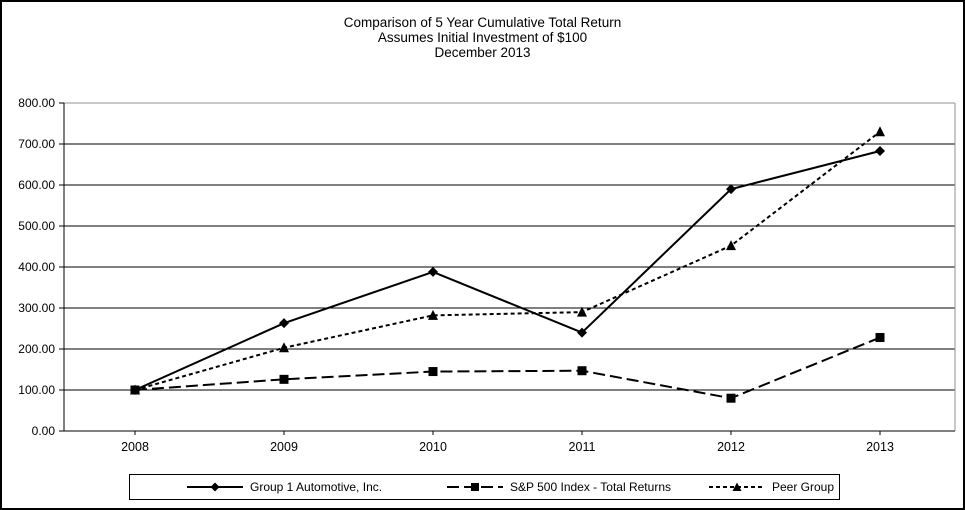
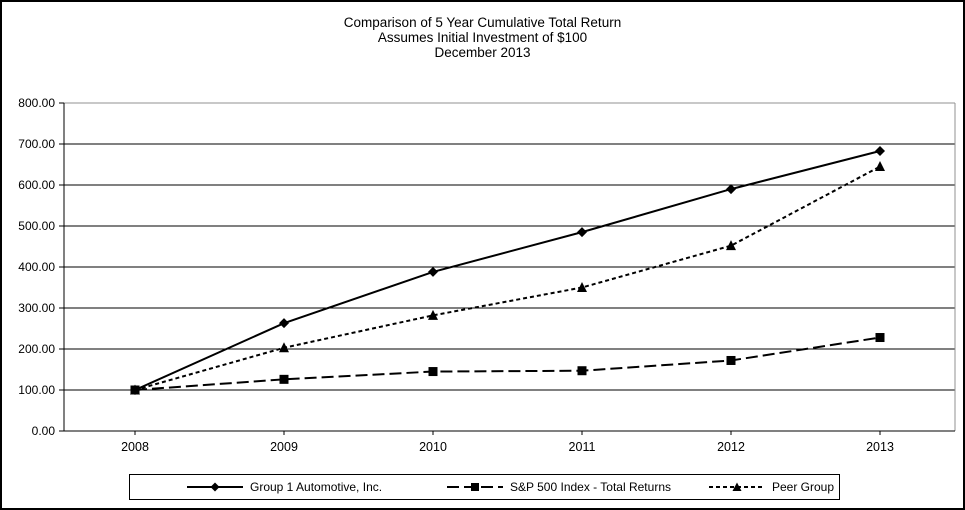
Group 1 Automotive, Inc./2011: 240 -> 480
Peer Group/2011: 290 -> 350
S&P 500 Index - Total Returns/2012: 80 -> 170
Peer Group/2013: 730 -> 640
